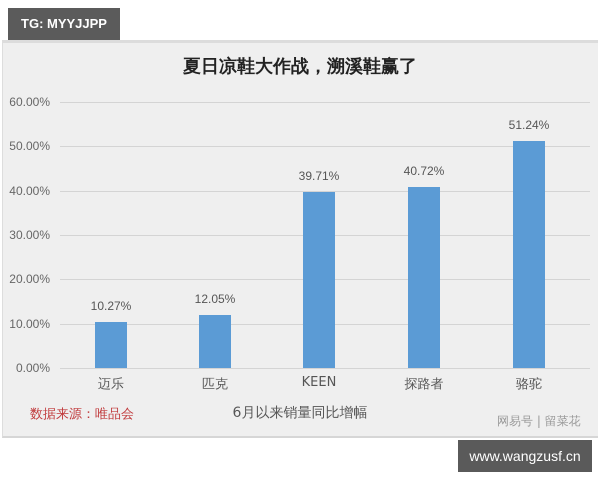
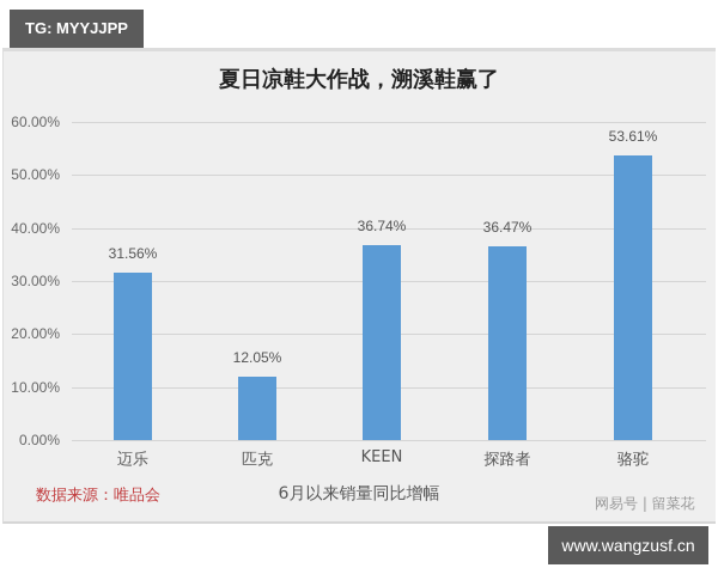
迈乐: 10.27% -> 31.56%
KEEN: 39.71% -> 36.74%
探路者: 40.72% -> 36.47%
骆驼: 51.24% -> 53.61%
